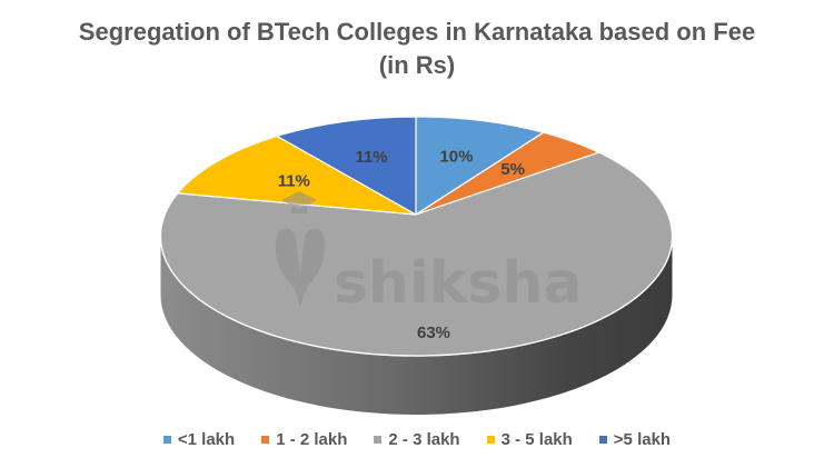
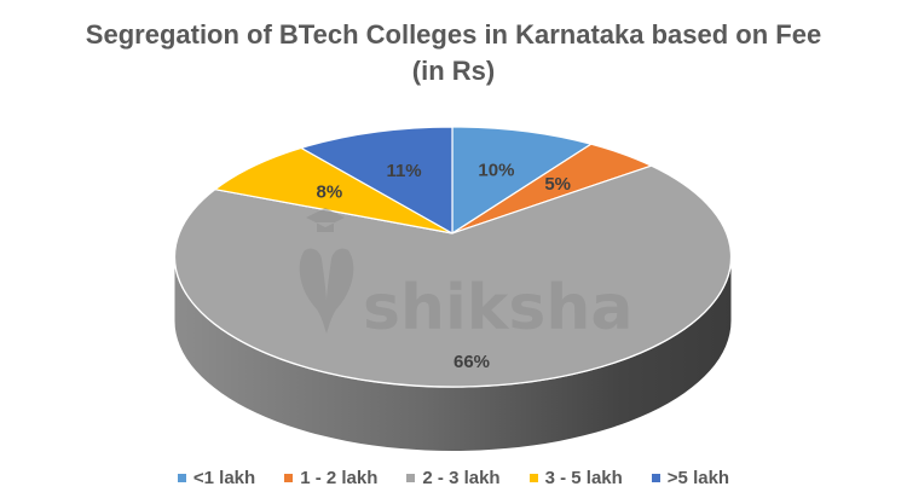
2 - 3 lakh: 63% -> 66%
3 - 5 lakh: 11% -> 8%
